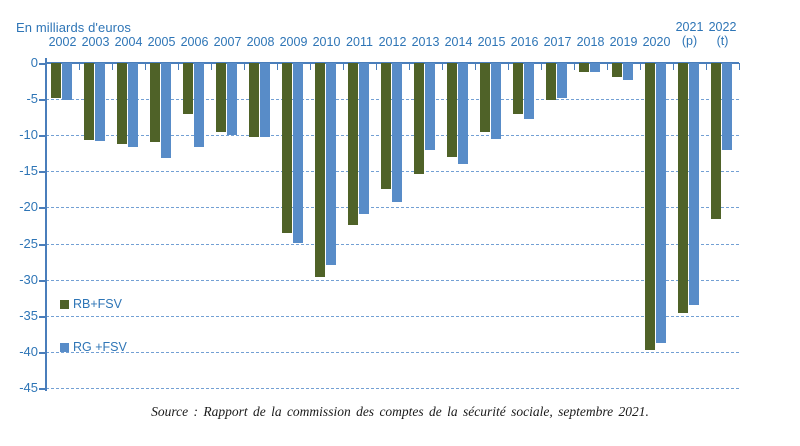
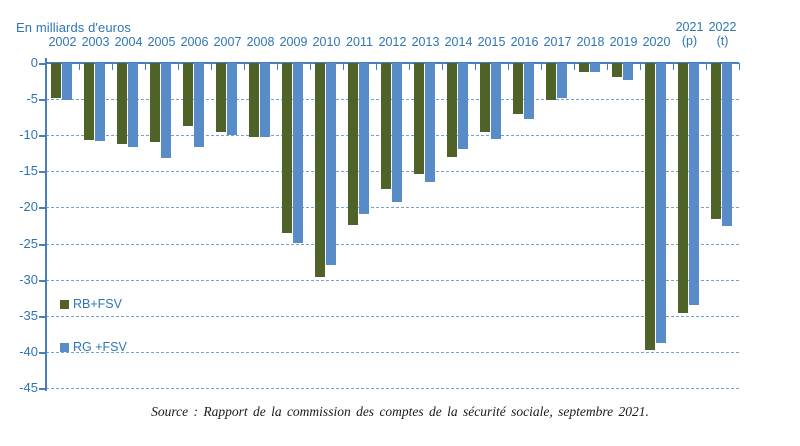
RB+FSV/2006: -7 -> -9
RG +FSV/2013: -12 -> -16
RG +FSV/2014: -14 -> -12
RG +FSV/2022: -12 -> -22
